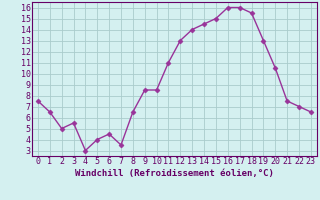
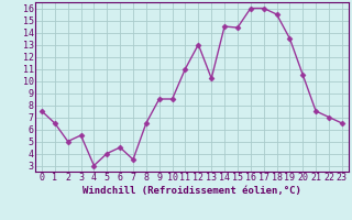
13: 14.0 -> 10.2
15: 15.0 -> 14.4
19: 13.0 -> 13.5
